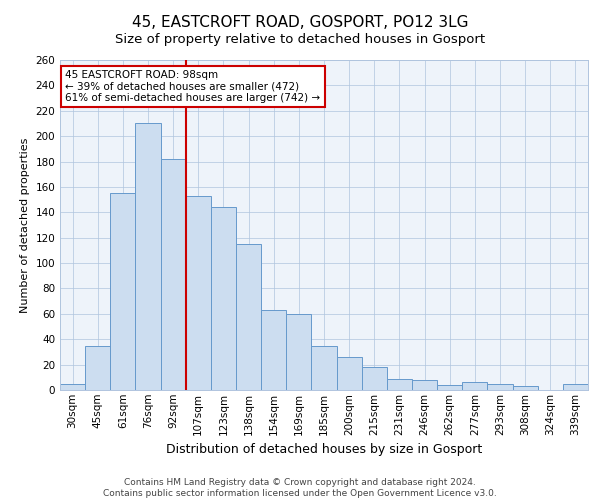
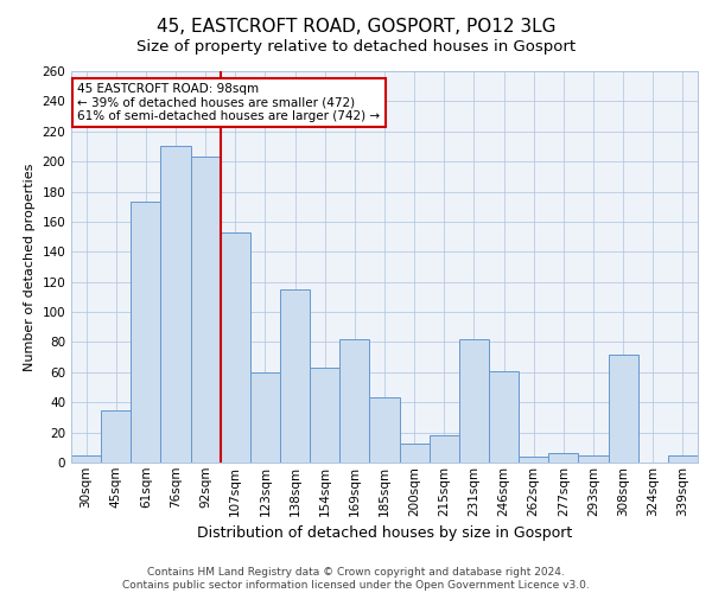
61sqm: 155 -> 173
92sqm: 182 -> 203
123sqm: 144 -> 60
169sqm: 60 -> 82
185sqm: 35 -> 43
200sqm: 26 -> 13
231sqm: 9 -> 82
246sqm: 8 -> 61
308sqm: 3 -> 72
